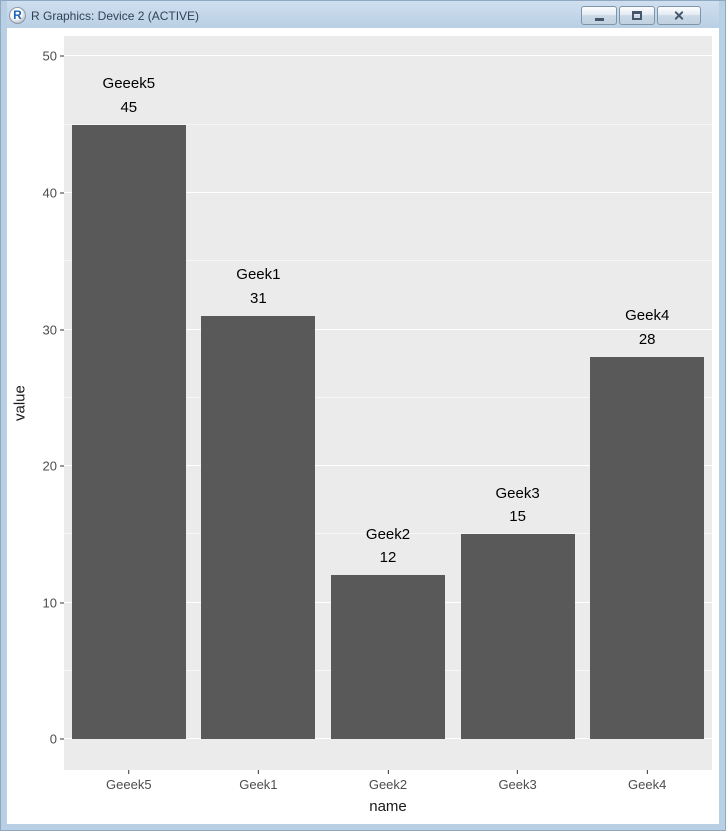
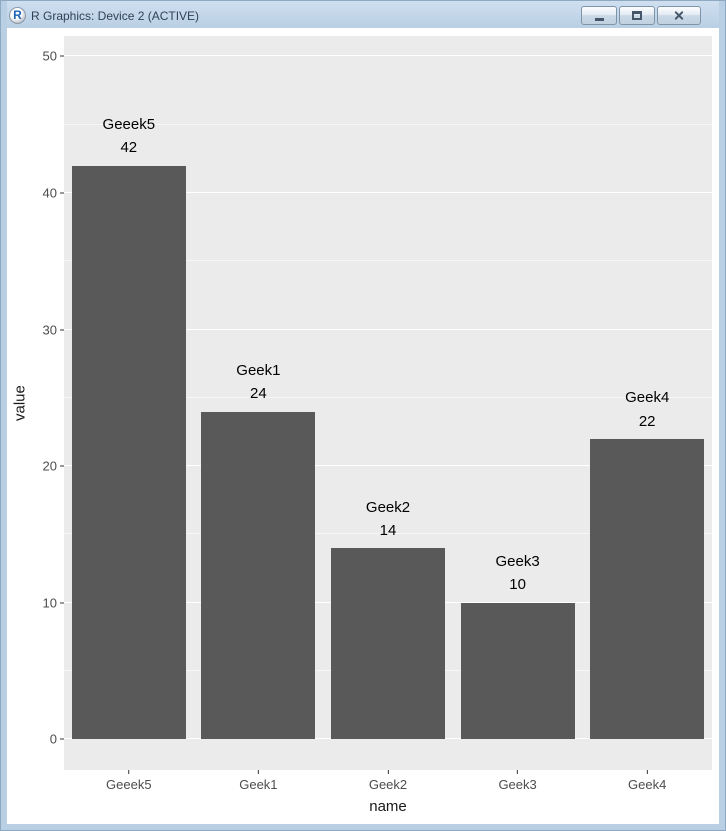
Geeek5: 45 -> 42
Geek1: 31 -> 24
Geek2: 12 -> 14
Geek3: 15 -> 10
Geek4: 28 -> 22
